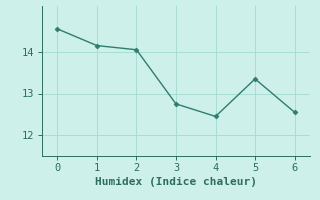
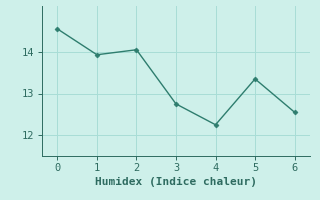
1: 14.15 -> 13.93
4: 12.45 -> 12.25
